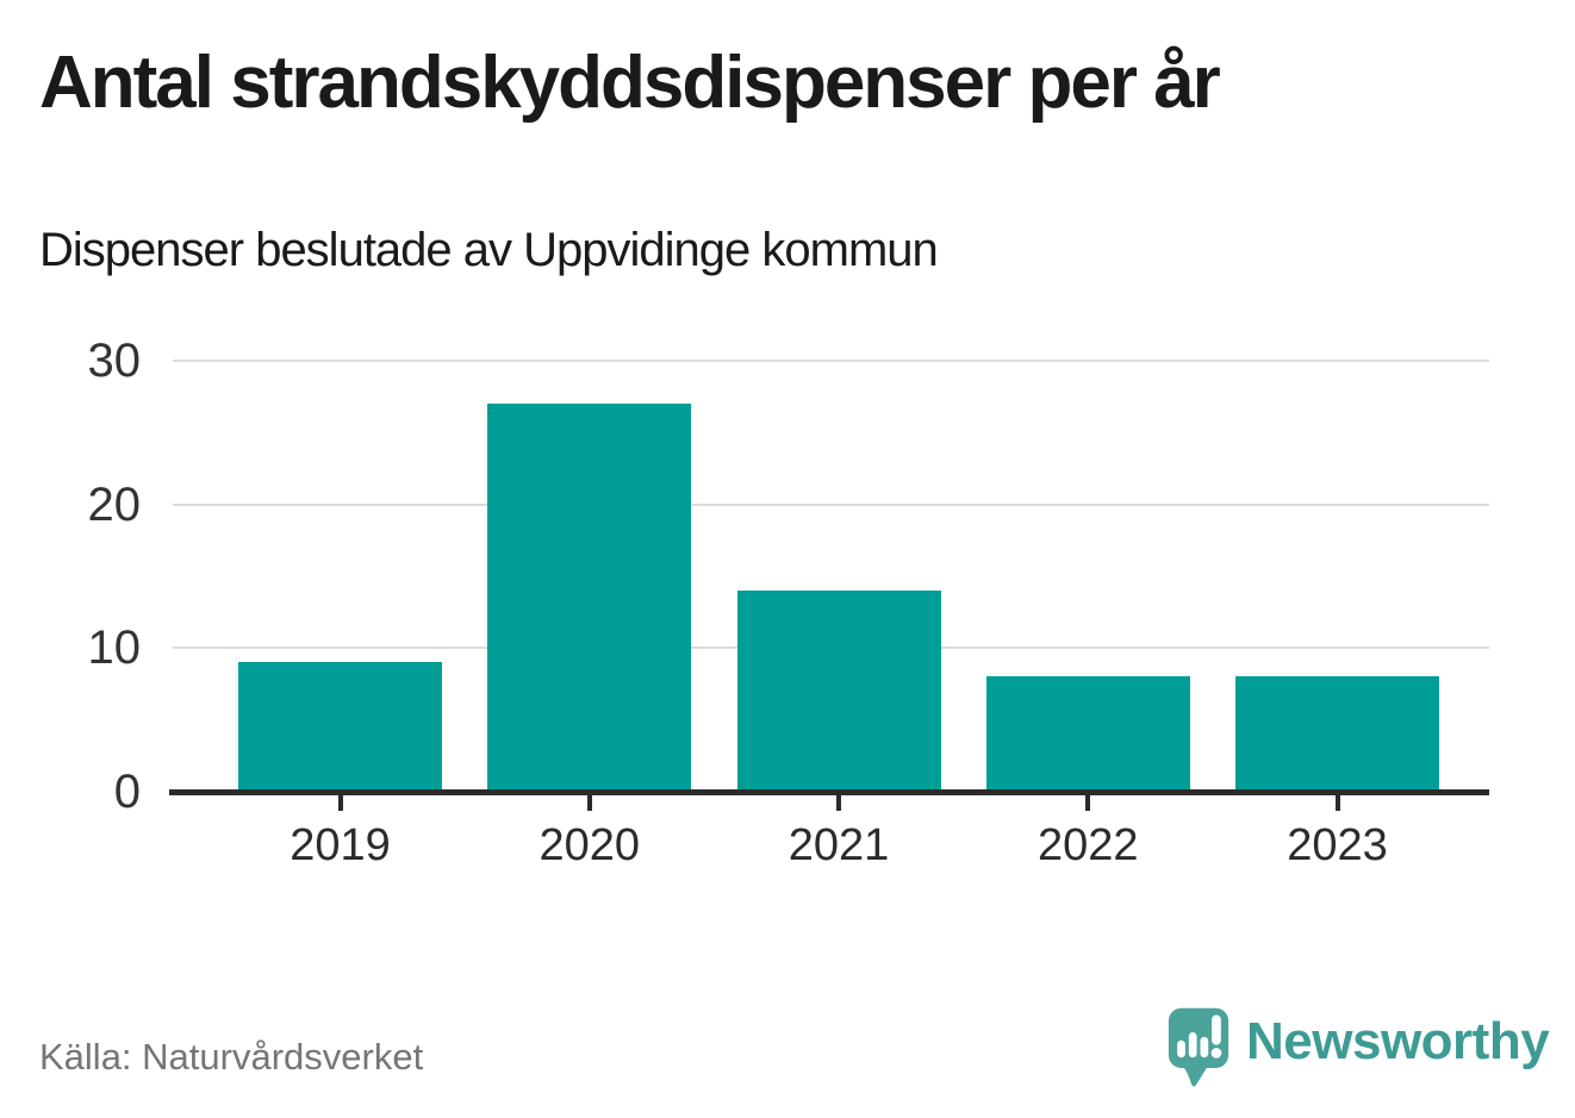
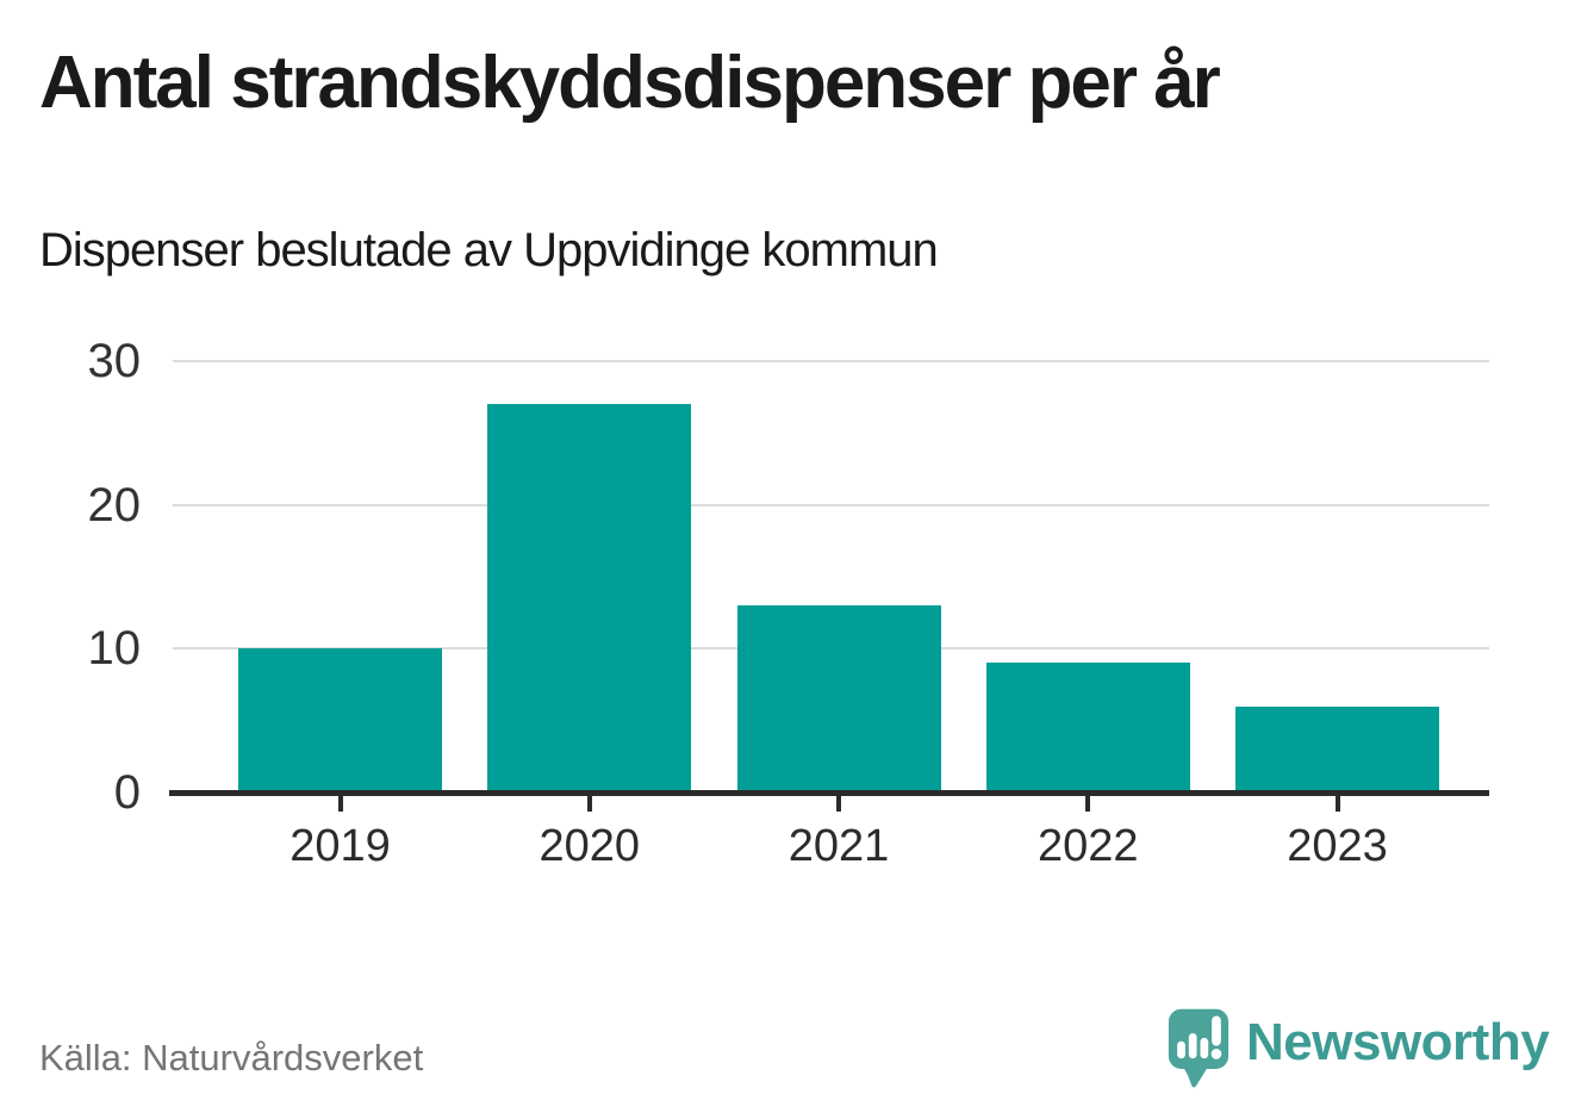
2019: 9 -> 10
2021: 14 -> 13
2022: 8 -> 9
2023: 8 -> 6
